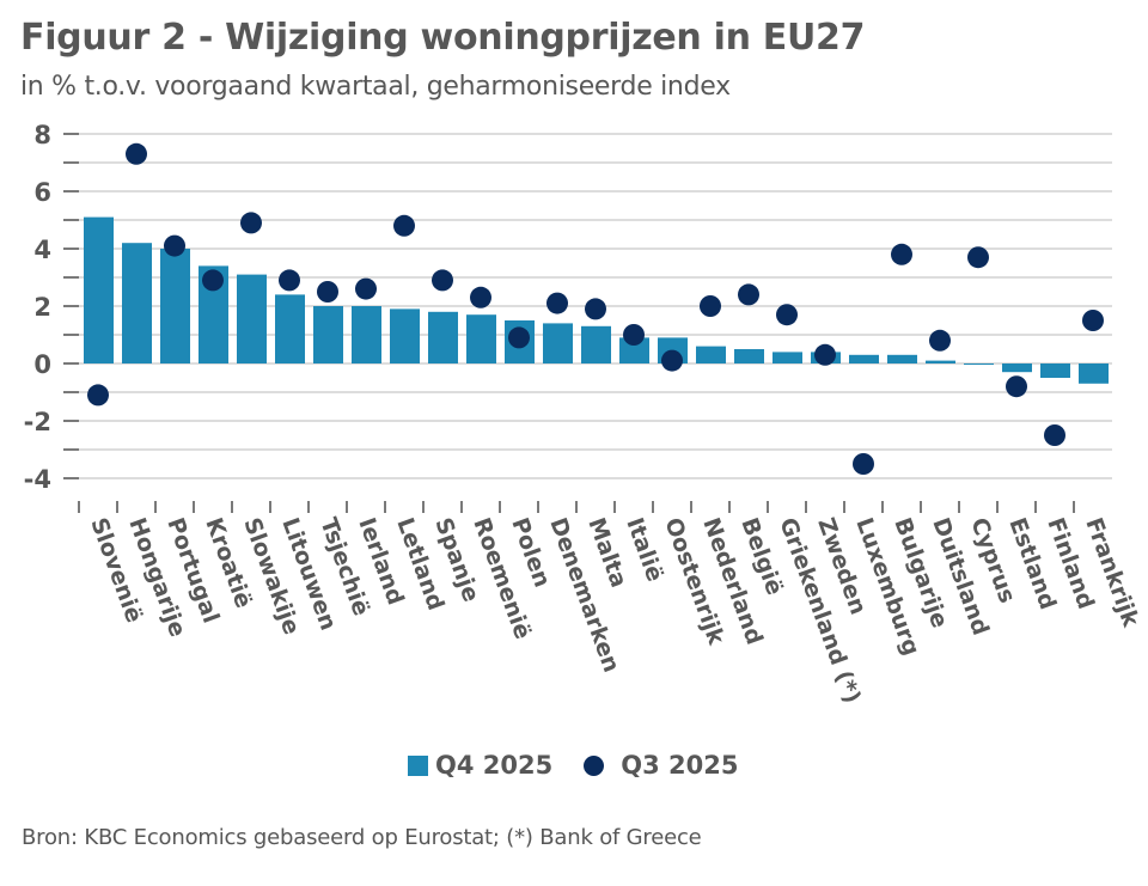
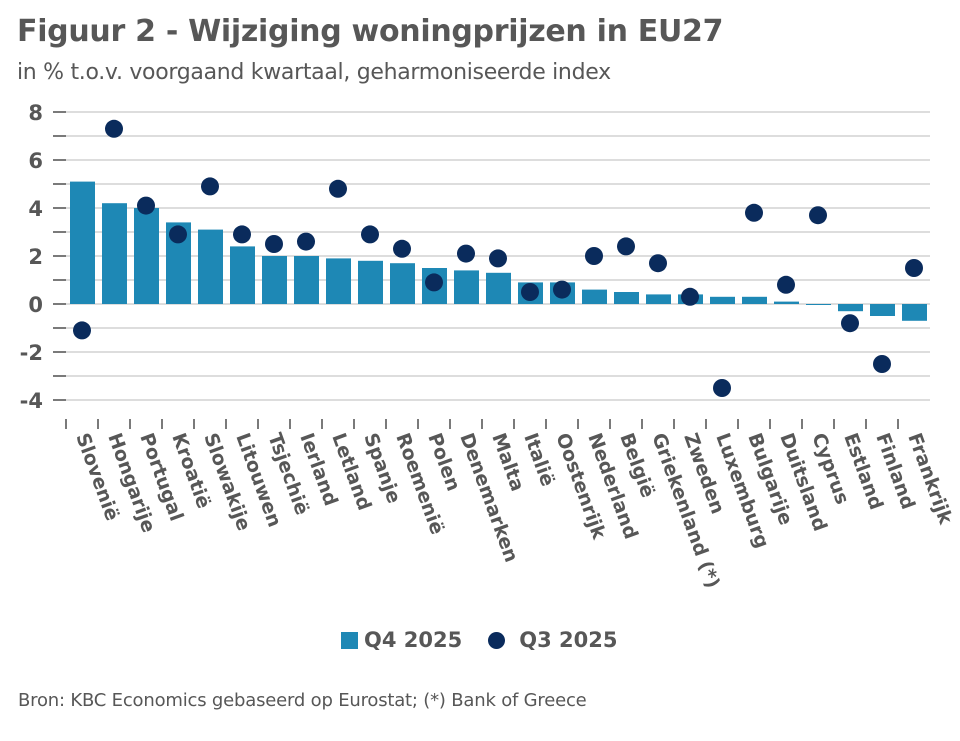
Q3 2025/Italië: 1.0 -> 0.5
Q3 2025/Oostenrijk: 0.1 -> 0.6
